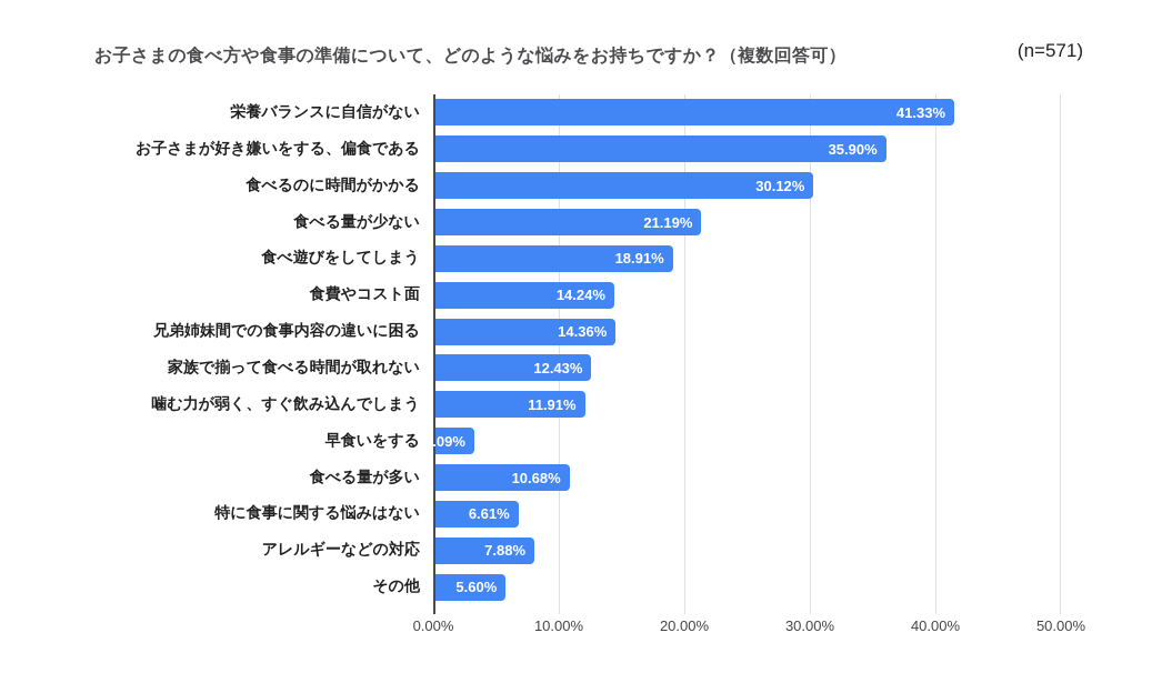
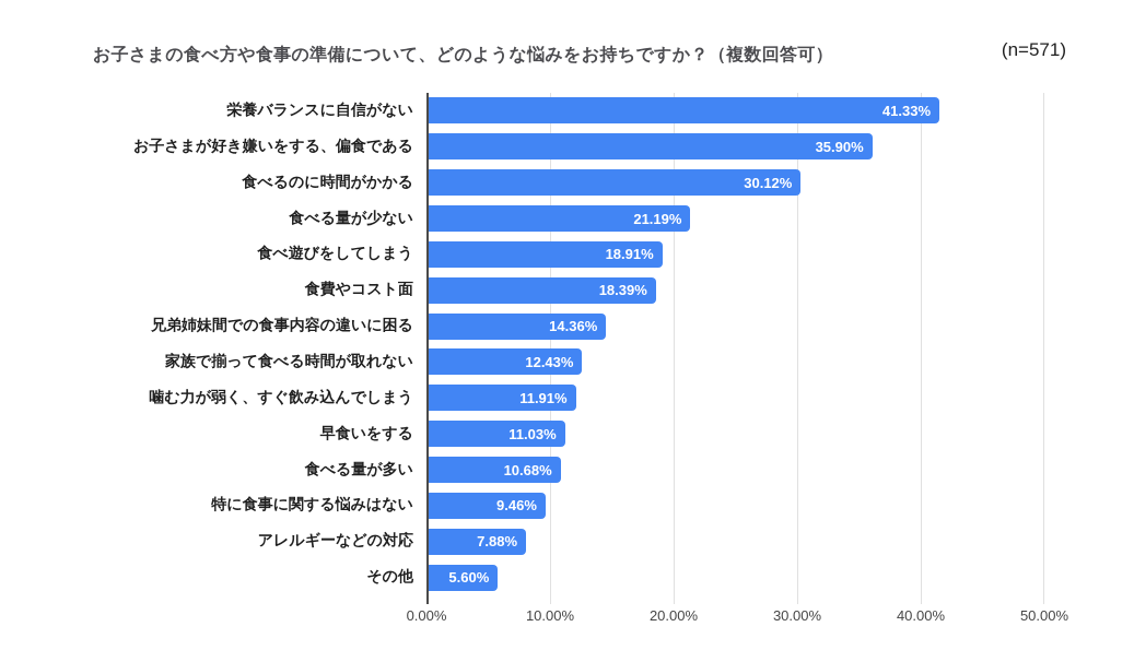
食費やコスト面: 14.24% -> 18.39%
早食いをする: 3.09% -> 11.03%
特に食事に関する悩みはない: 6.61% -> 9.46%
